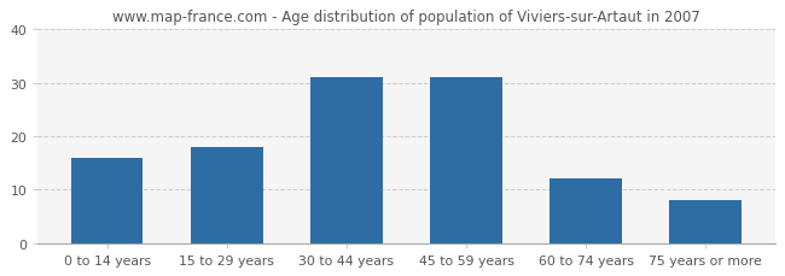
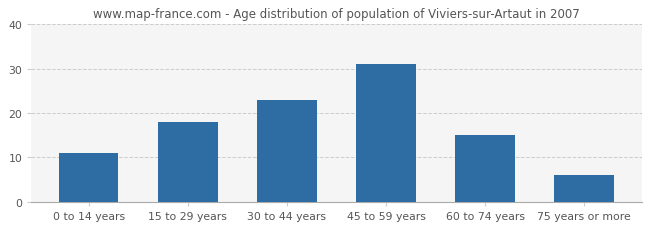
0 to 14 years: 16 -> 11
30 to 44 years: 31 -> 23
60 to 74 years: 12 -> 15
75 years or more: 8 -> 6
